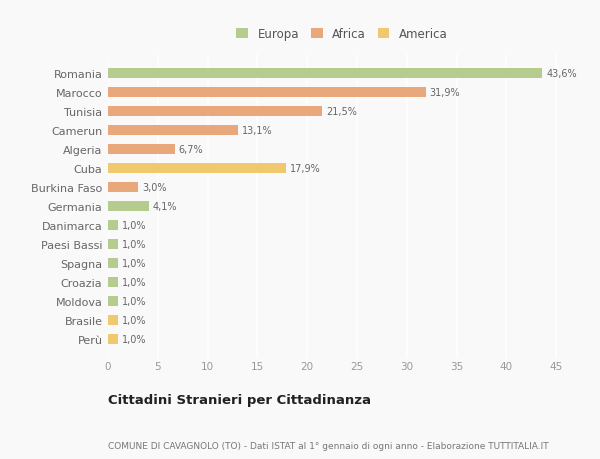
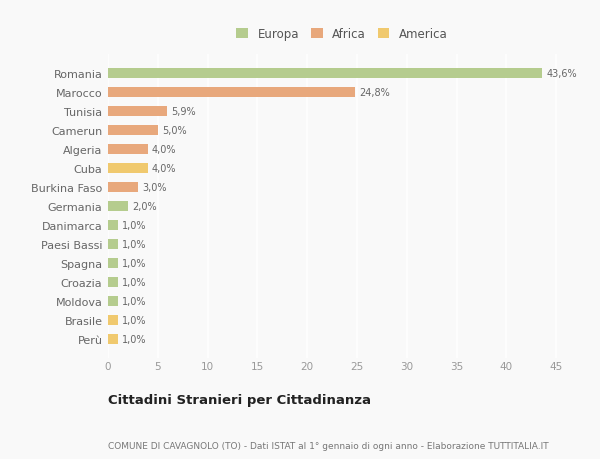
Marocco: 31,9% -> 24,8%
Tunisia: 21,5% -> 5,9%
Camerun: 13,1% -> 5,0%
Algeria: 6,7% -> 4,0%
Cuba: 17,9% -> 4,0%
Germania: 4,1% -> 2,0%
